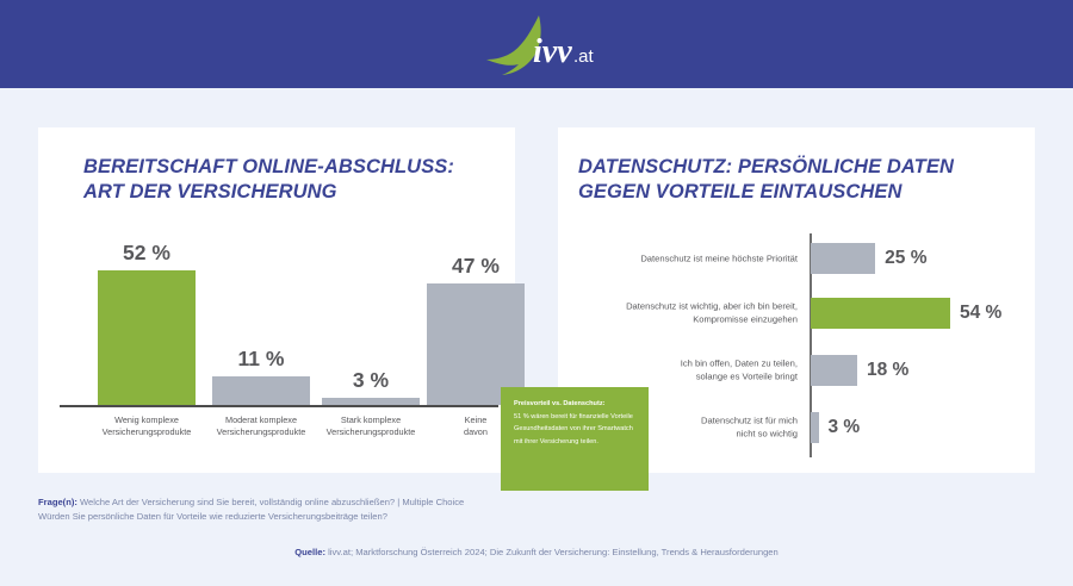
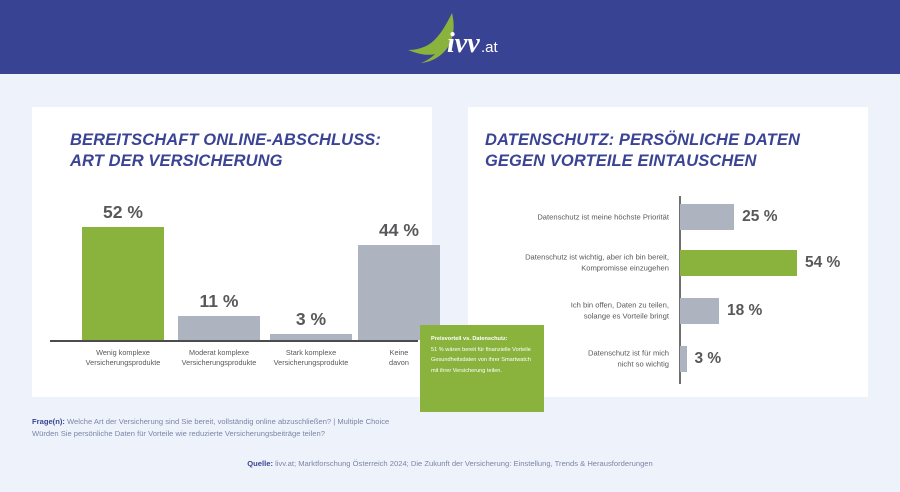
BEREITSCHAFT ONLINE-ABSCHLUSS: ART DER VERSICHERUNG/Keine davon: 47 -> 44
